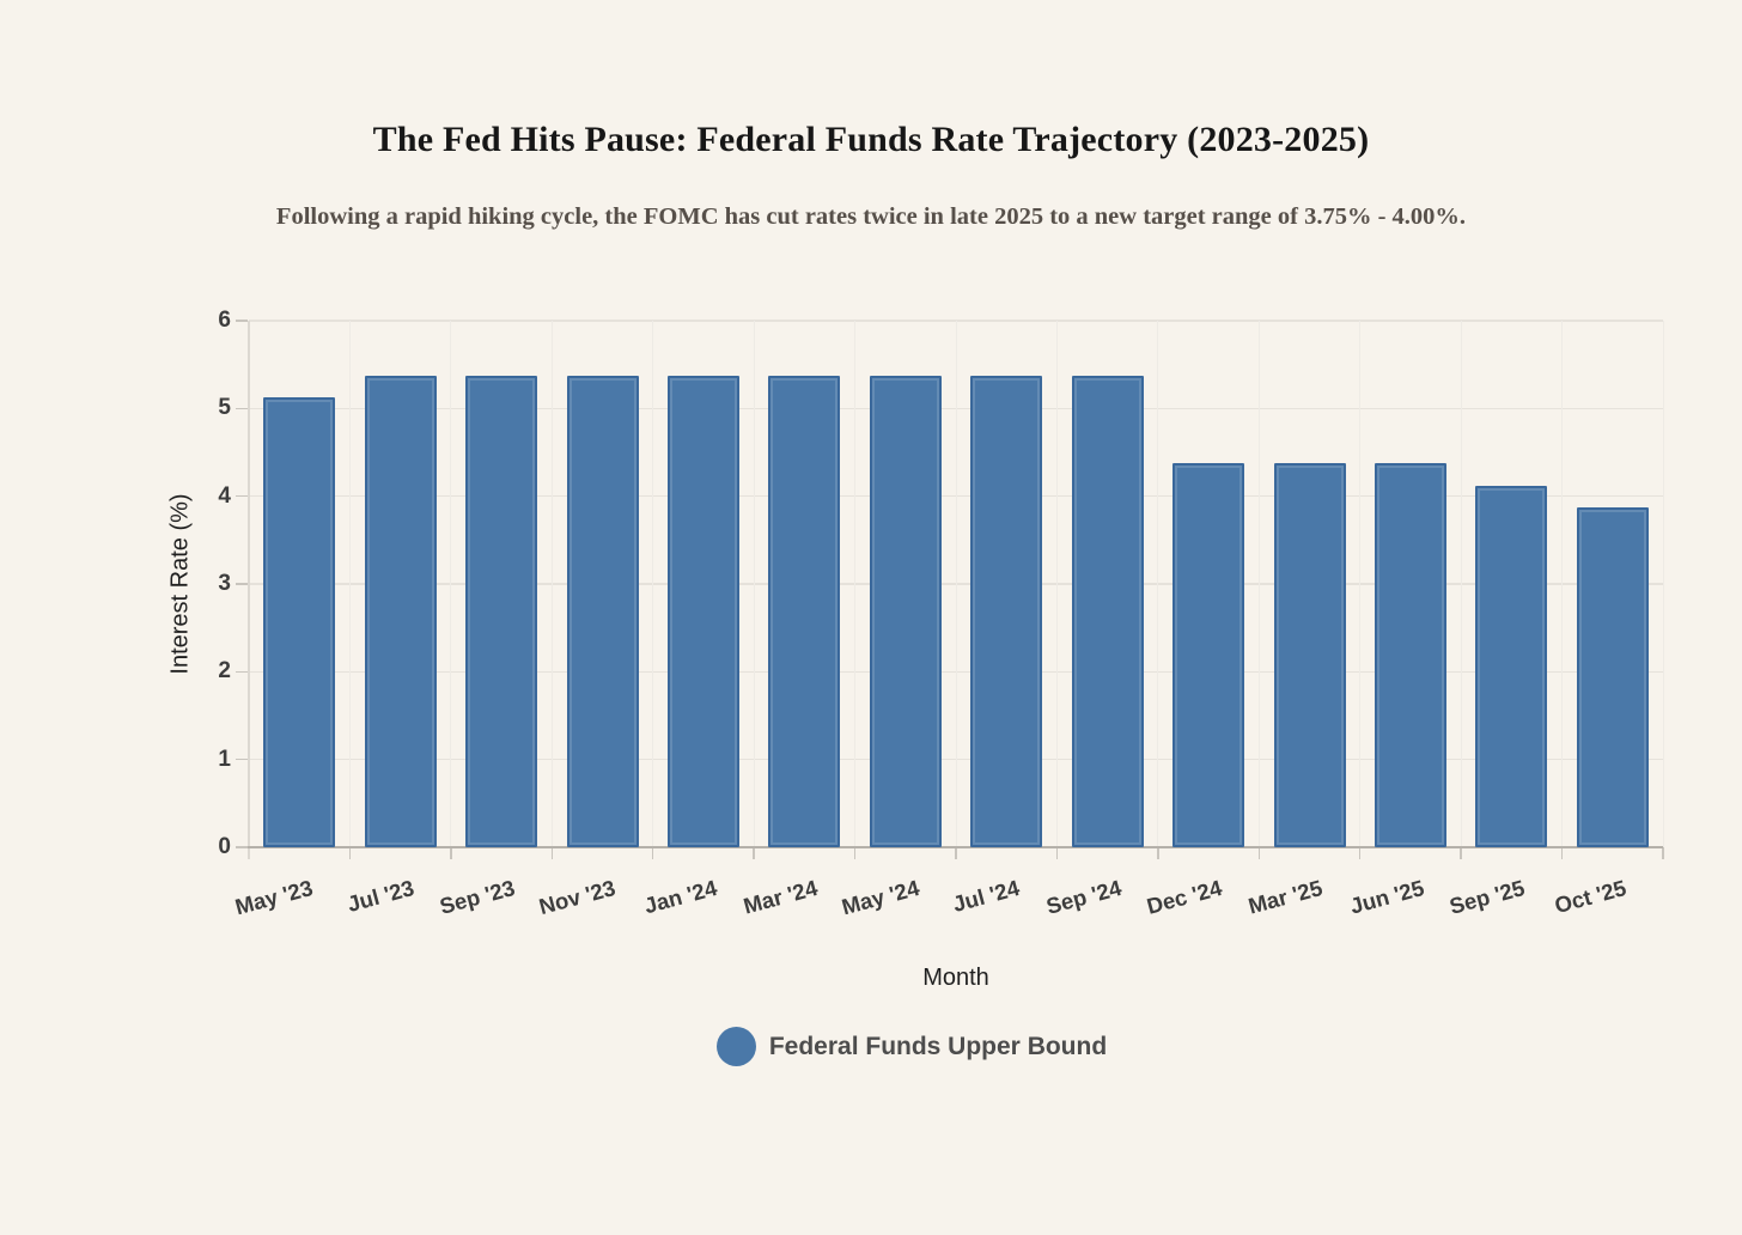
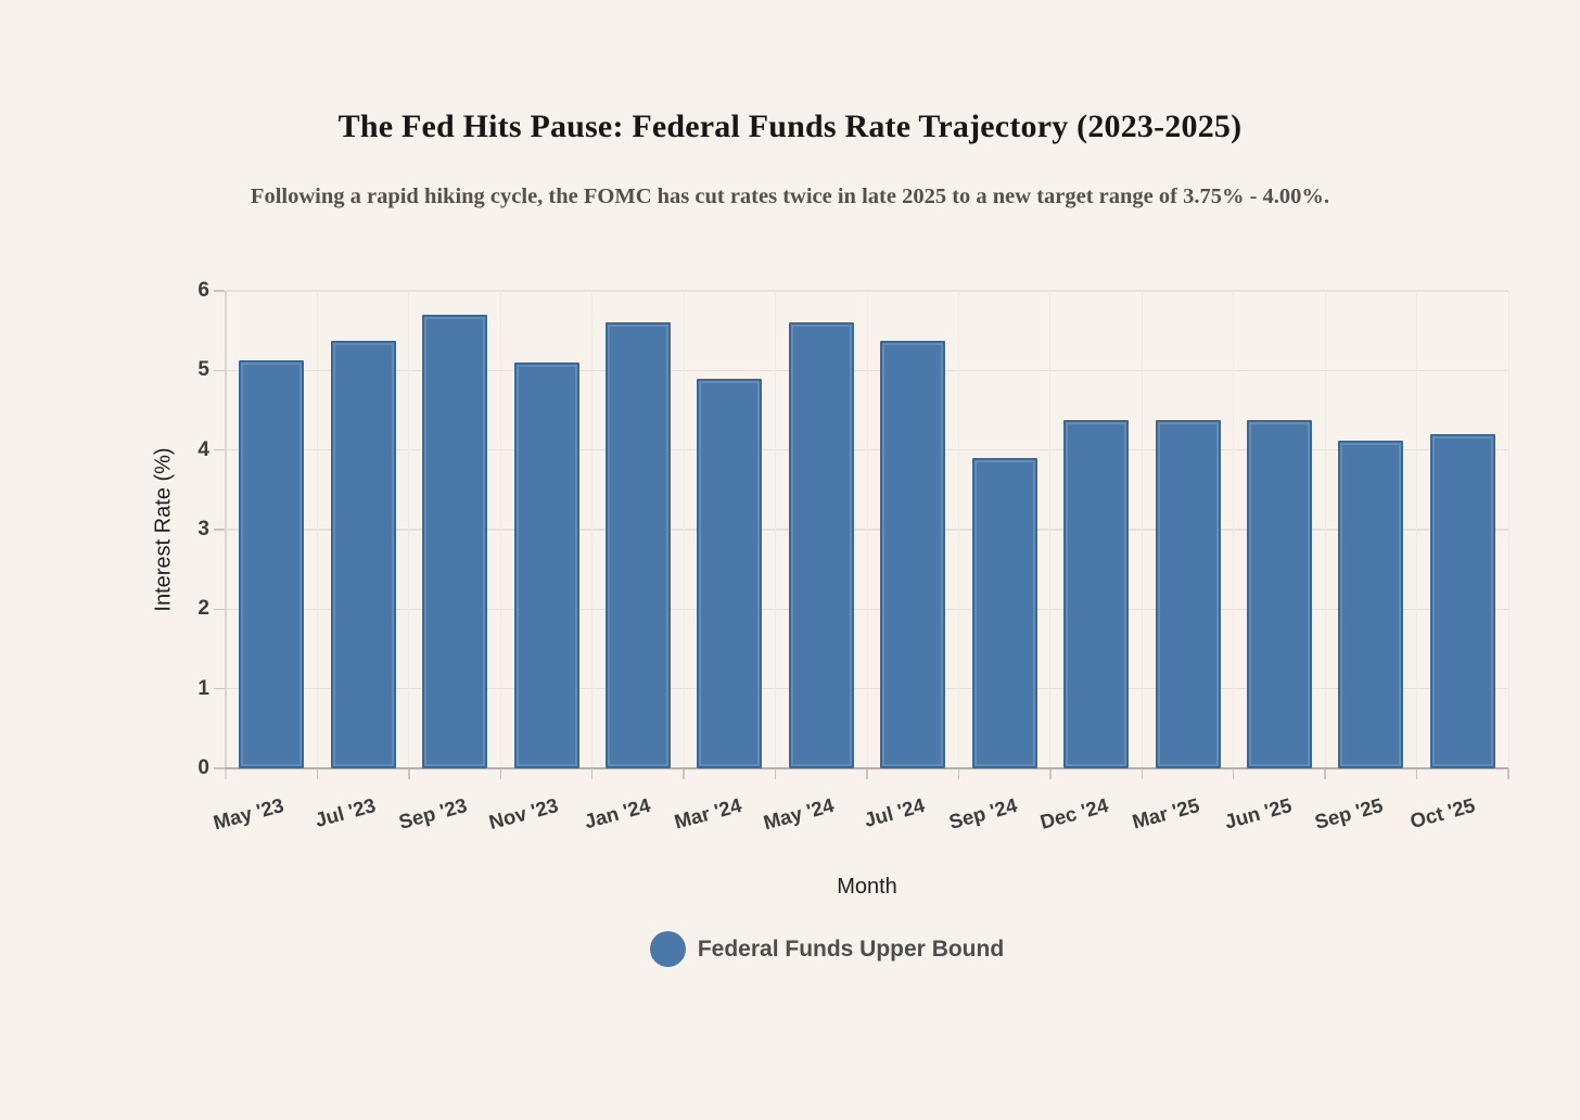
Sep '23: 5.4 -> 5.7
Nov '23: 5.4 -> 5.1
Jan '24: 5.4 -> 5.6
Mar '24: 5.4 -> 4.9
May '24: 5.4 -> 5.6
Sep '24: 5.4 -> 3.9
Oct '25: 3.9 -> 4.2
